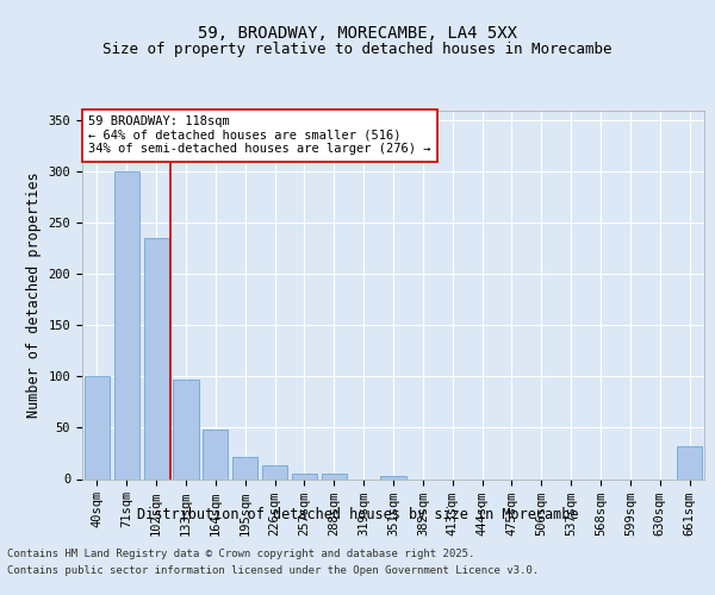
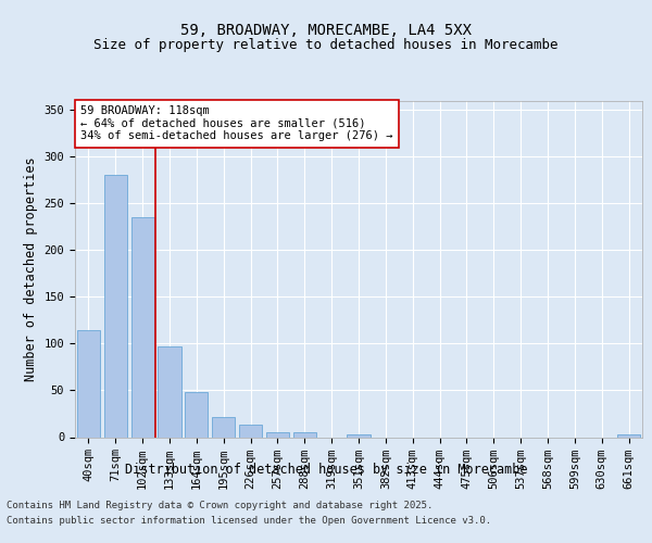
40sqm: 100 -> 114
71sqm: 300 -> 280
661sqm: 32 -> 3
